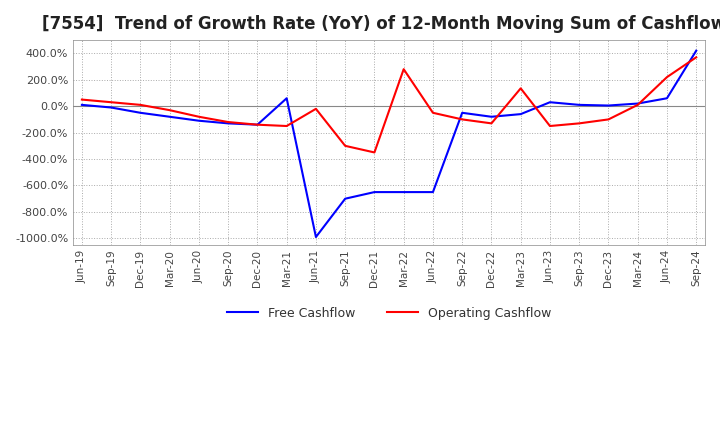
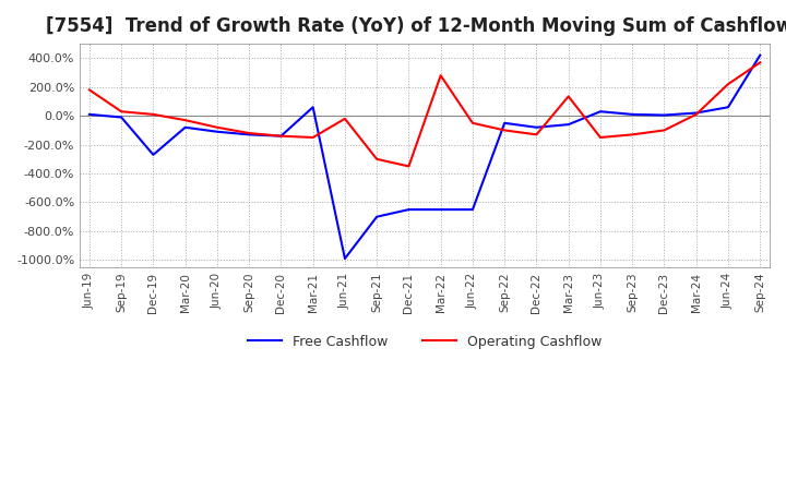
Operating Cashflow/Jun-19: 50% -> 180%
Free Cashflow/Dec-19: -50% -> -270%
